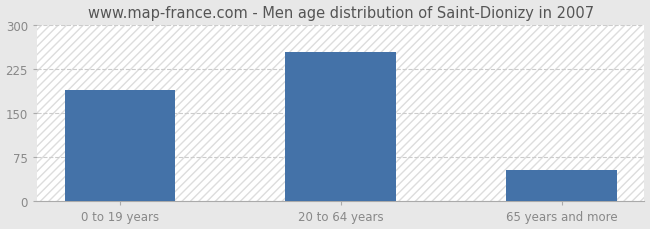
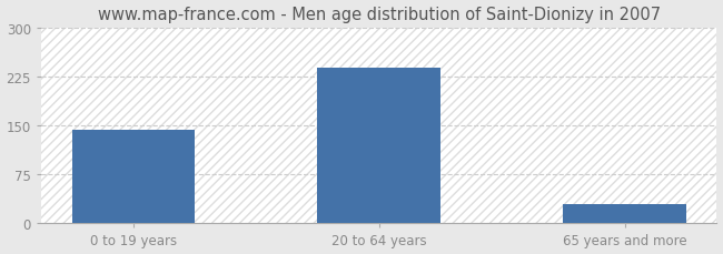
0 to 19 years: 190 -> 143
20 to 64 years: 254 -> 238
65 years and more: 54 -> 30
